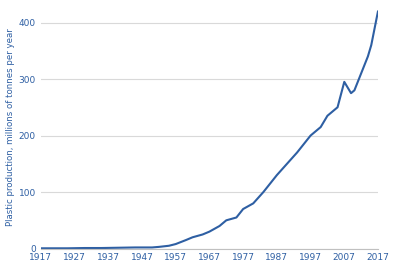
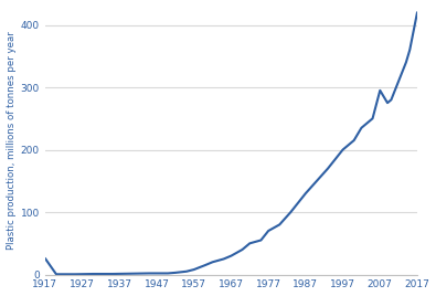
1917: 0 -> 26
